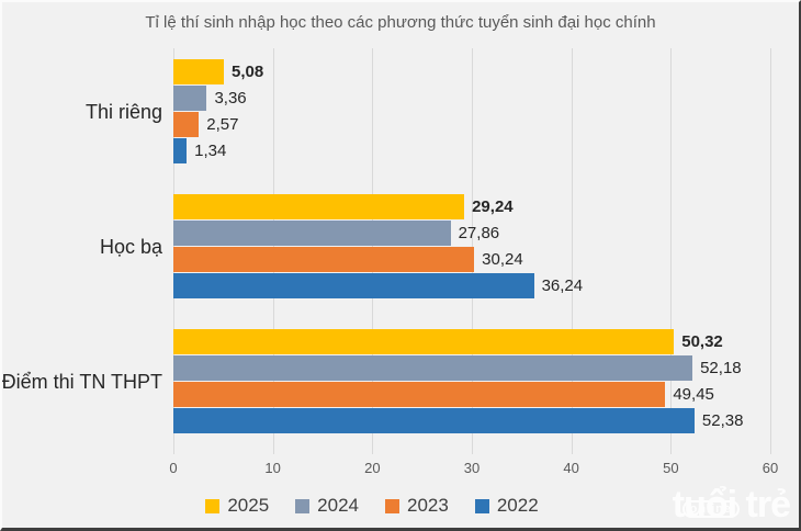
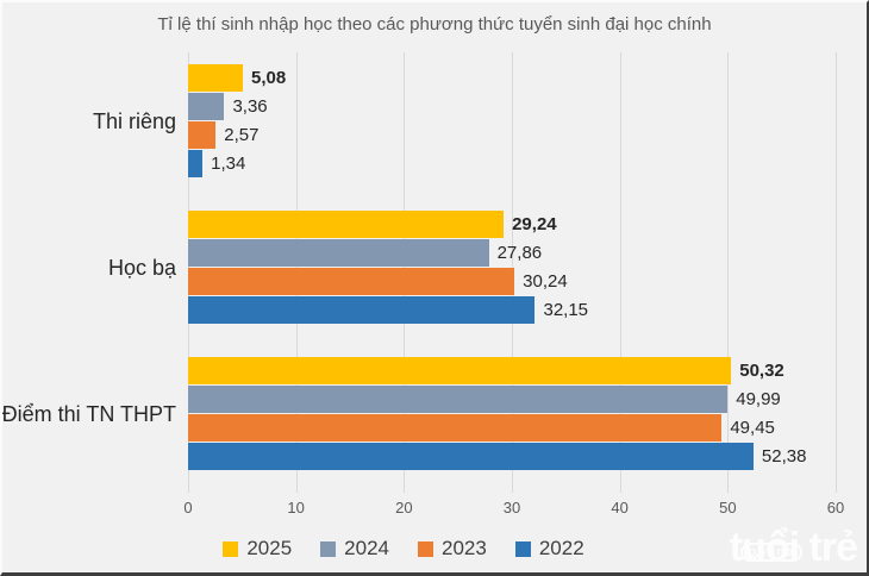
2022/Học bạ: 36,24 -> 32,15
2024/Điểm thi TN THPT: 52,18 -> 49,99
